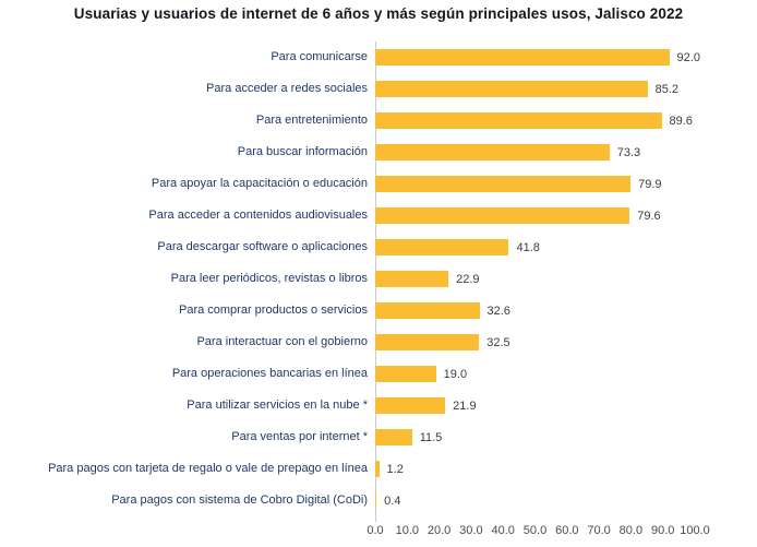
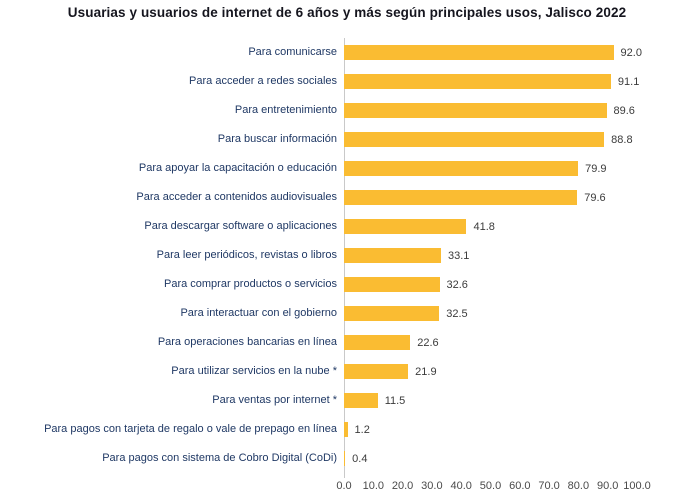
Para acceder a redes sociales: 85.2 -> 91.1
Para buscar información: 73.3 -> 88.8
Para leer periódicos, revistas o libros: 22.9 -> 33.1
Para operaciones bancarias en línea: 19.0 -> 22.6
